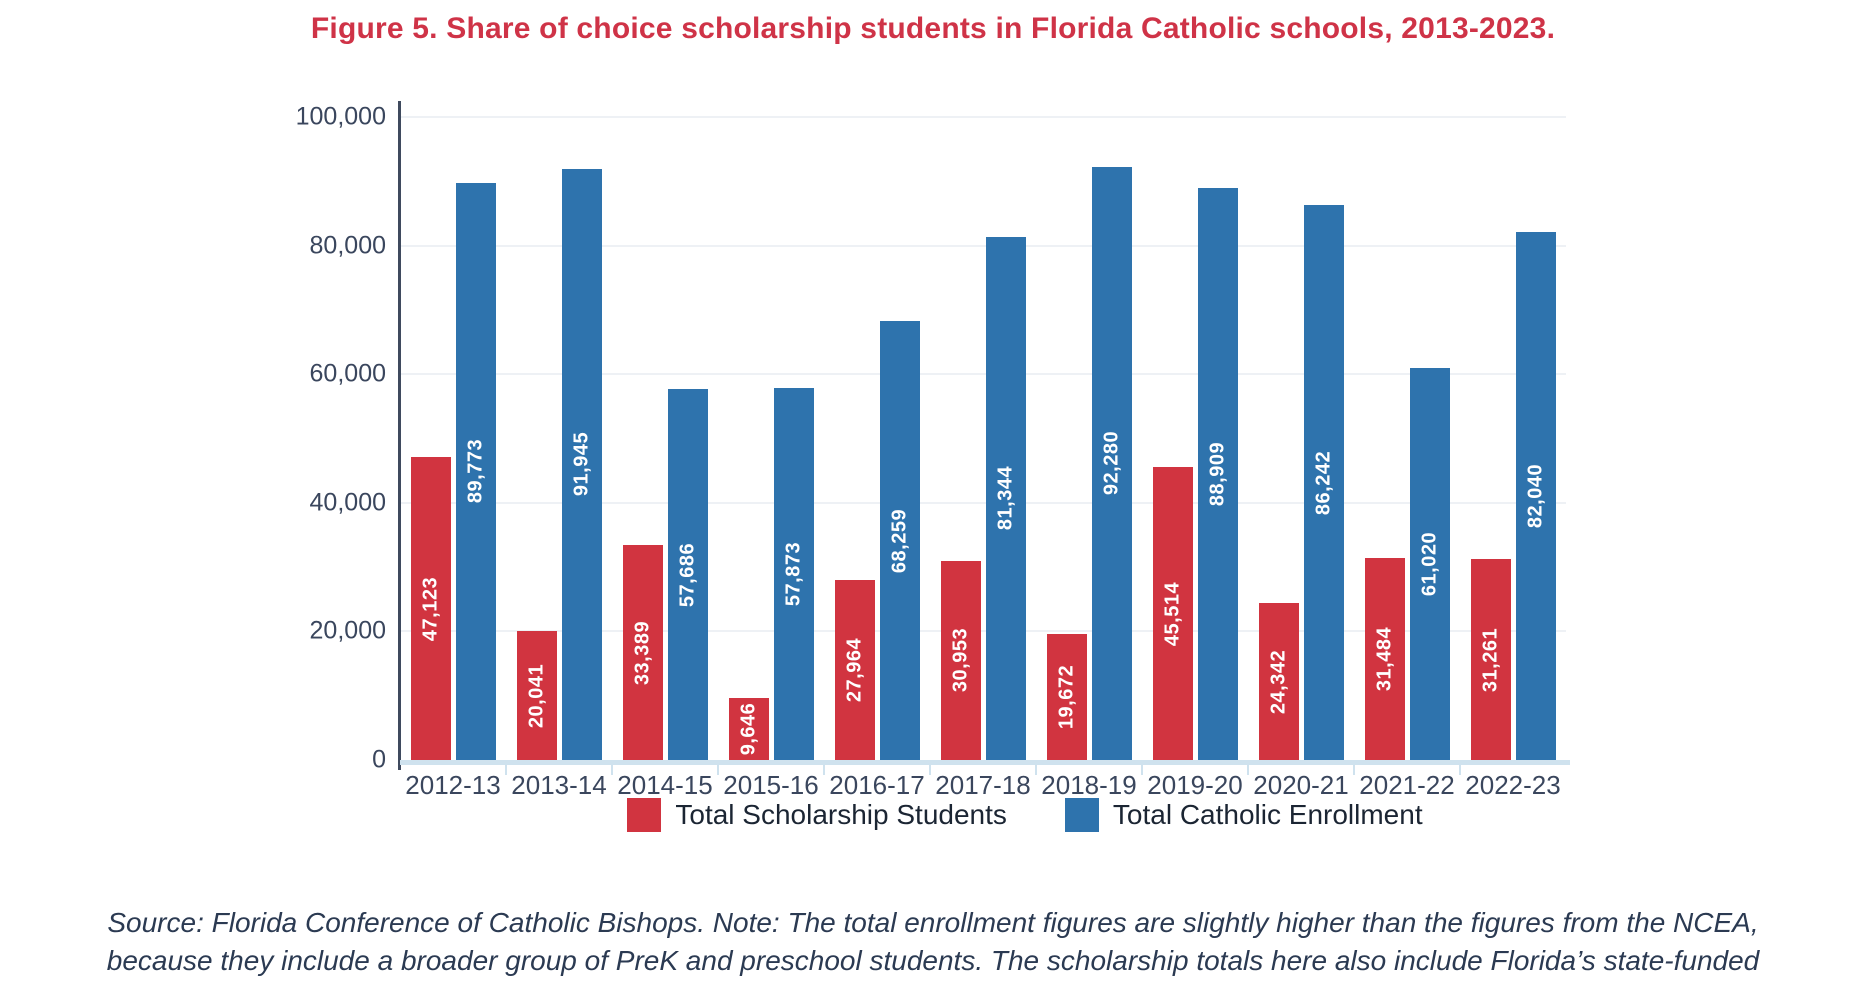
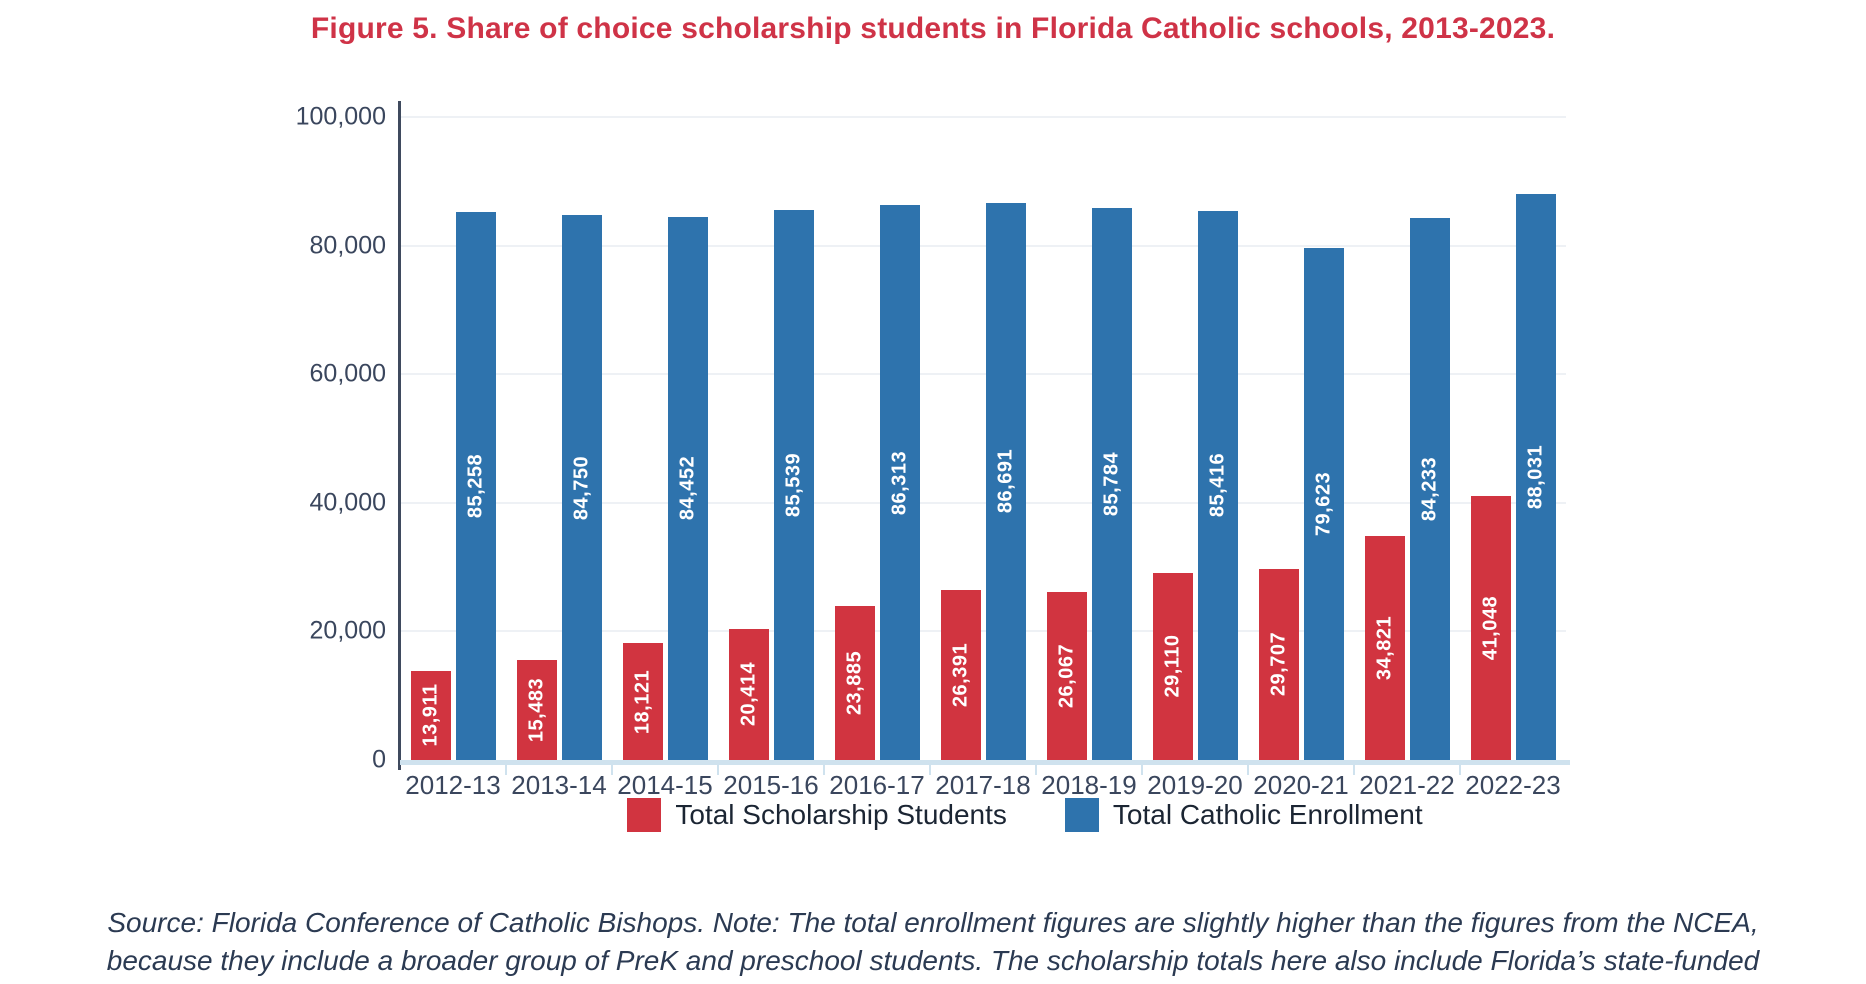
Total Scholarship Students/2012-13: 47,123 -> 13,911
Total Catholic Enrollment/2012-13: 89,773 -> 85,258
Total Scholarship Students/2013-14: 20,041 -> 15,483
Total Catholic Enrollment/2013-14: 91,945 -> 84,750
Total Scholarship Students/2014-15: 33,389 -> 18,121
Total Catholic Enrollment/2014-15: 57,686 -> 84,452
Total Scholarship Students/2015-16: 9,646 -> 20,414
Total Catholic Enrollment/2015-16: 57,873 -> 85,539
Total Scholarship Students/2016-17: 27,964 -> 23,885
Total Catholic Enrollment/2016-17: 68,259 -> 86,313
Total Scholarship Students/2017-18: 30,953 -> 26,391
Total Catholic Enrollment/2017-18: 81,344 -> 86,691
Total Scholarship Students/2018-19: 19,672 -> 26,067
Total Catholic Enrollment/2018-19: 92,280 -> 85,784
Total Scholarship Students/2019-20: 45,514 -> 29,110
Total Catholic Enrollment/2019-20: 88,909 -> 85,416
Total Scholarship Students/2020-21: 24,342 -> 29,707
Total Catholic Enrollment/2020-21: 86,242 -> 79,623
Total Scholarship Students/2021-22: 31,484 -> 34,821
Total Catholic Enrollment/2021-22: 61,020 -> 84,233
Total Scholarship Students/2022-23: 31,261 -> 41,048
Total Catholic Enrollment/2022-23: 82,040 -> 88,031
